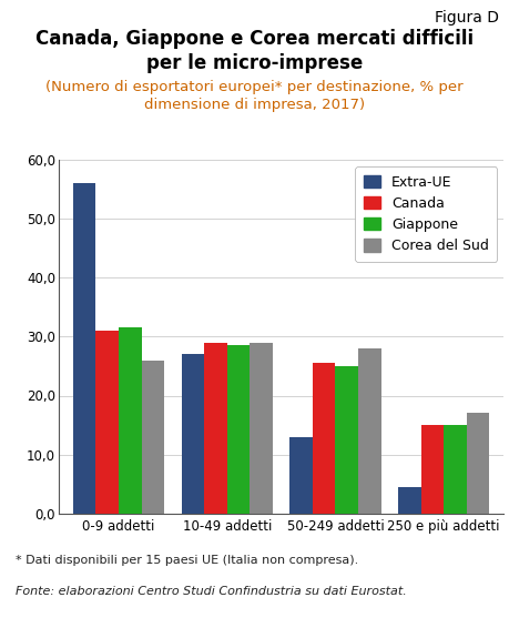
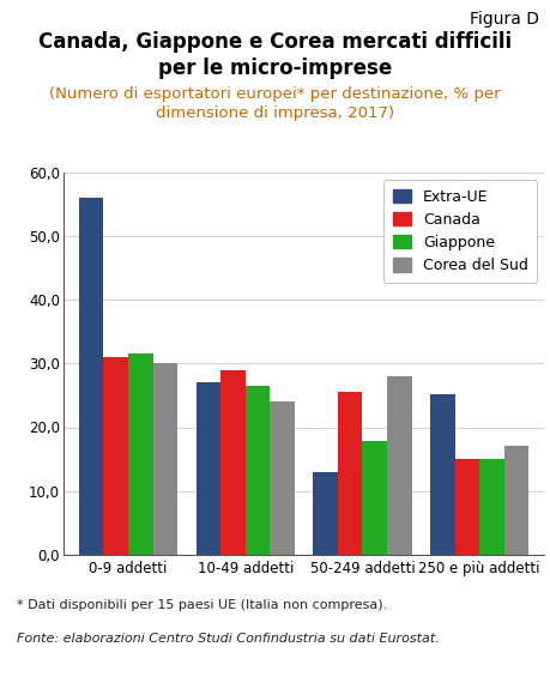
Corea del Sud/0-9 addetti: 26 -> 30
Giappone/10-49 addetti: 28,5 -> 26,4
Corea del Sud/10-49 addetti: 29 -> 24
Giappone/50-249 addetti: 25,0 -> 17,8
Extra-UE/250 e più addetti: 4,5 -> 25,2
